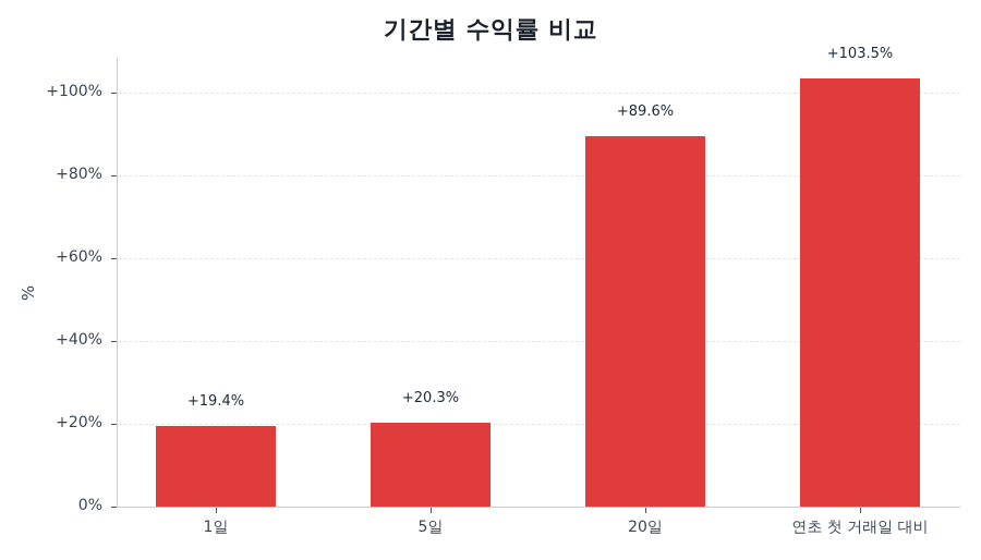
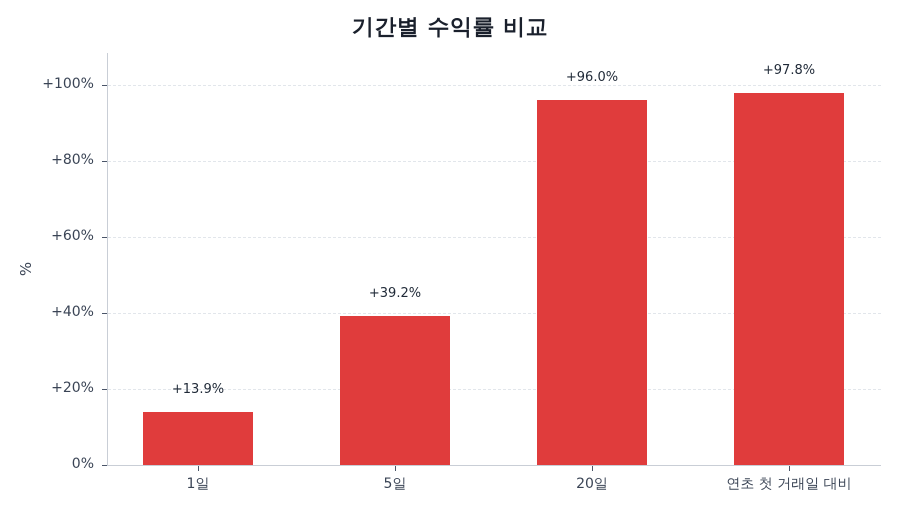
1일: +19.4% -> +13.9%
5일: +20.3% -> +39.2%
20일: +89.6% -> +96.0%
연초 첫 거래일 대비: +103.5% -> +97.8%
